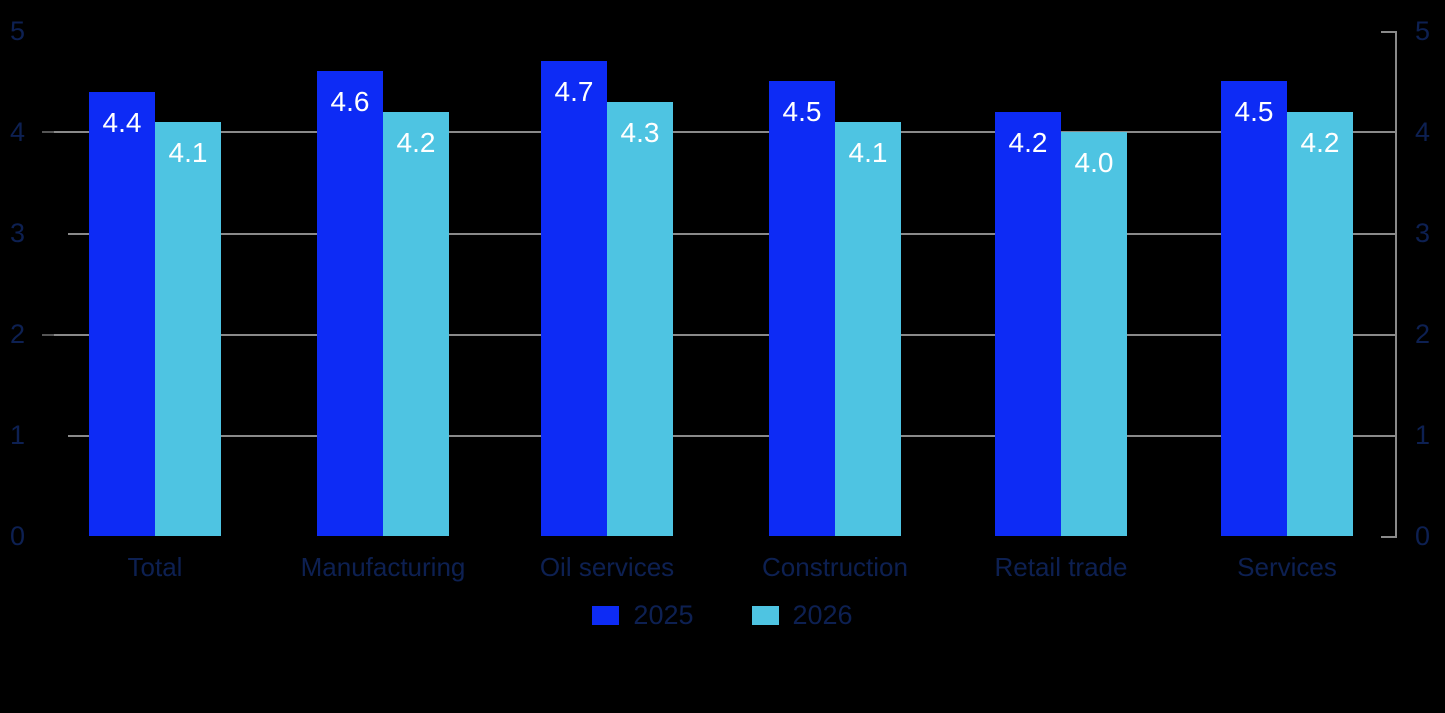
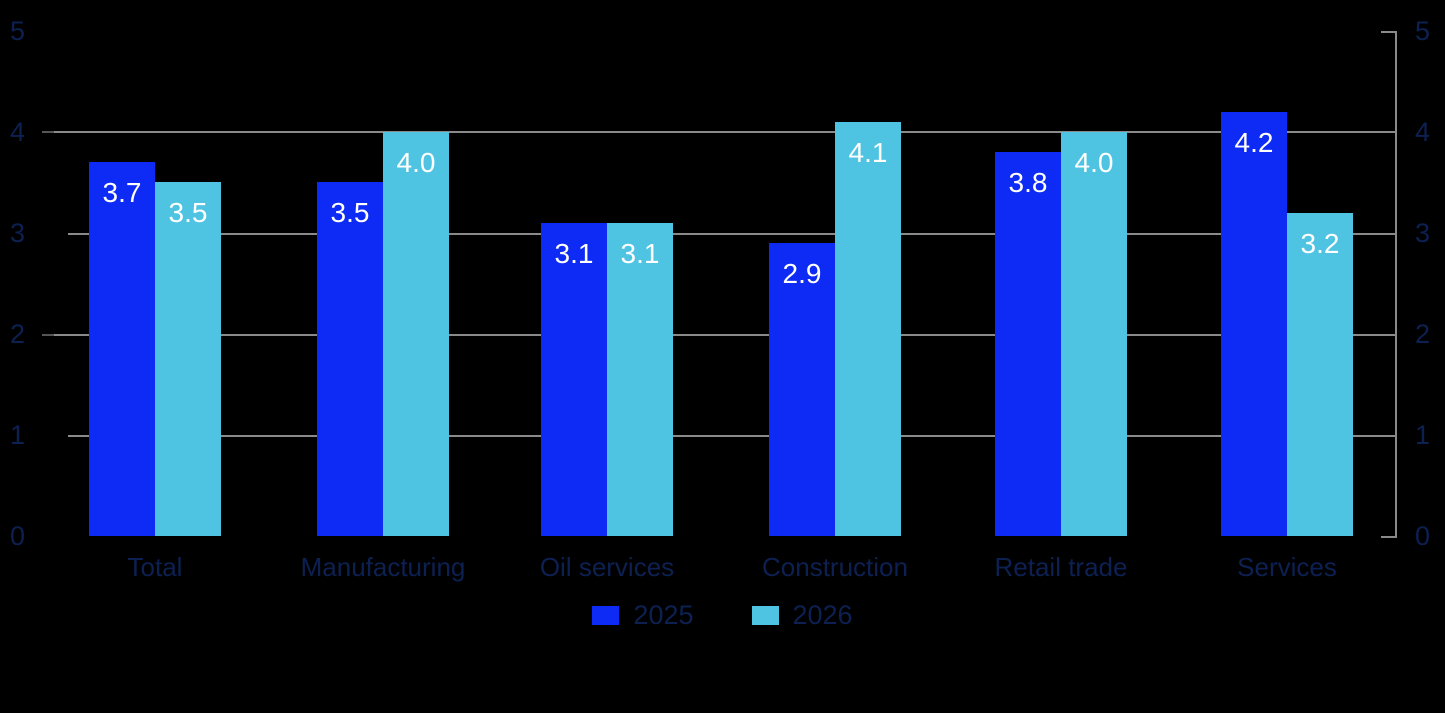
2025/Total: 4.4 -> 3.7
2026/Total: 4.1 -> 3.5
2025/Manufacturing: 4.6 -> 3.5
2026/Manufacturing: 4.2 -> 4.0
2025/Oil services: 4.7 -> 3.1
2026/Oil services: 4.3 -> 3.1
2025/Construction: 4.5 -> 2.9
2025/Retail trade: 4.2 -> 3.8
2025/Services: 4.5 -> 4.2
2026/Services: 4.2 -> 3.2
